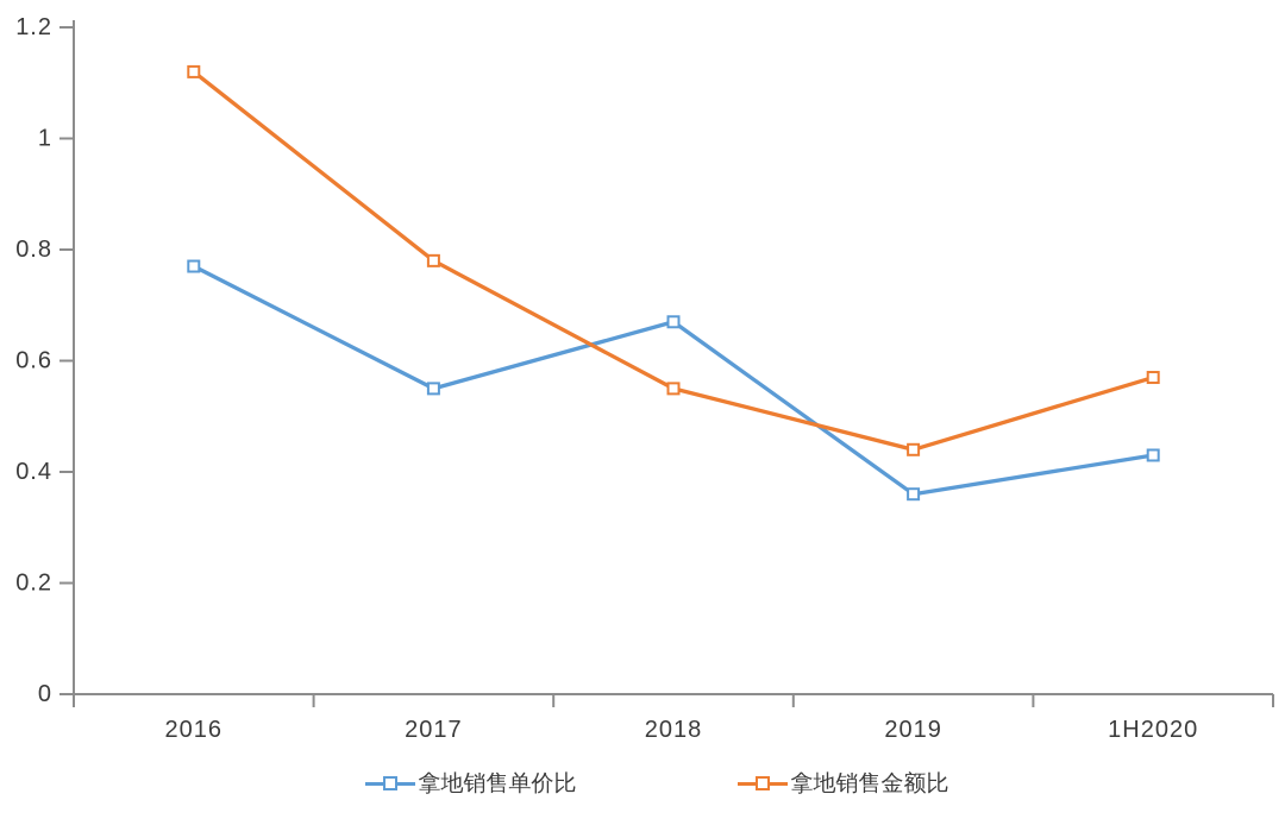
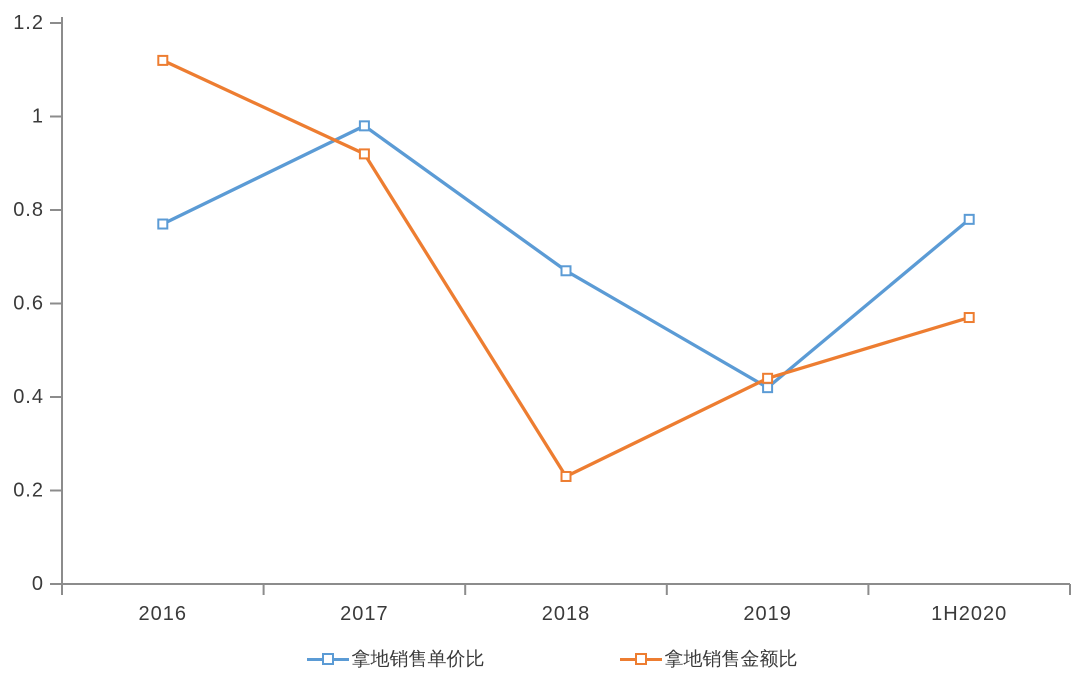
拿地销售单价比/2017: 0.55 -> 0.98
拿地销售金额比/2017: 0.78 -> 0.92
拿地销售金额比/2018: 0.55 -> 0.23
拿地销售单价比/2019: 0.36 -> 0.42
拿地销售单价比/1H2020: 0.43 -> 0.78
